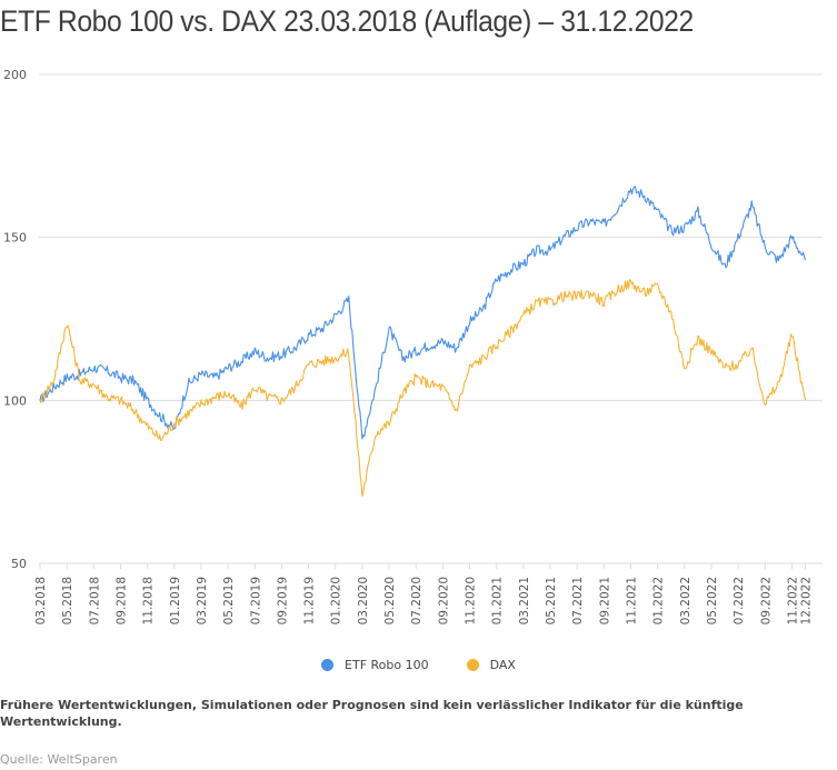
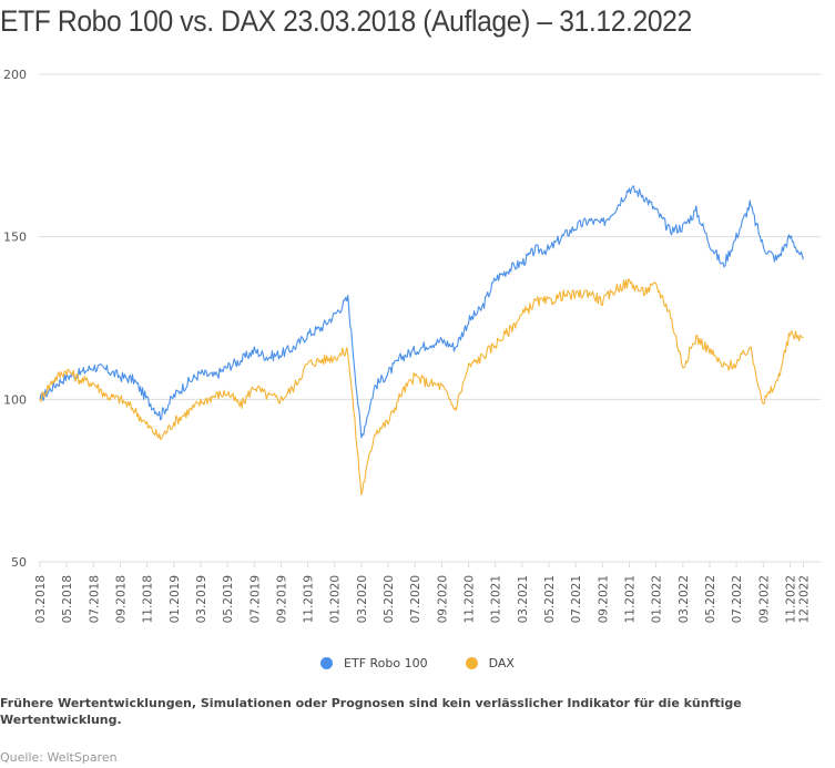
DAX/05.2018: 124 -> 109
ETF Robo 100/01.2019: 91 -> 101
ETF Robo 100/05.2020: 122 -> 108
DAX/12.2022: 100 -> 119
